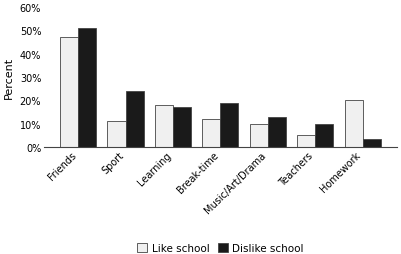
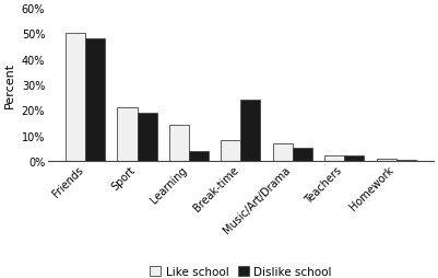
Like school/Friends: 47% -> 50%
Dislike school/Friends: 51.0% -> 48.0%
Like school/Sport: 11% -> 21%
Dislike school/Sport: 24.0% -> 19.0%
Like school/Learning: 18% -> 14%
Dislike school/Learning: 17.0% -> 4.0%
Like school/Break-time: 12% -> 8%
Dislike school/Break-time: 19.0% -> 24.0%
Like school/Music/Art/Drama: 10% -> 7%
Dislike school/Music/Art/Drama: 13.0% -> 5.0%
Like school/Teachers: 5% -> 2%
Dislike school/Teachers: 10.0% -> 2.0%
Like school/Homework: 20% -> 1%
Dislike school/Homework: 3.5% -> 0.5%
